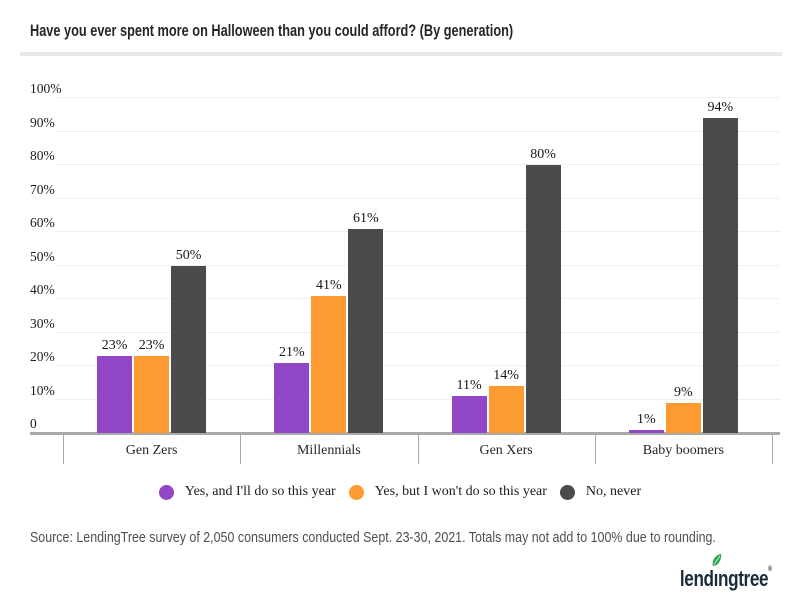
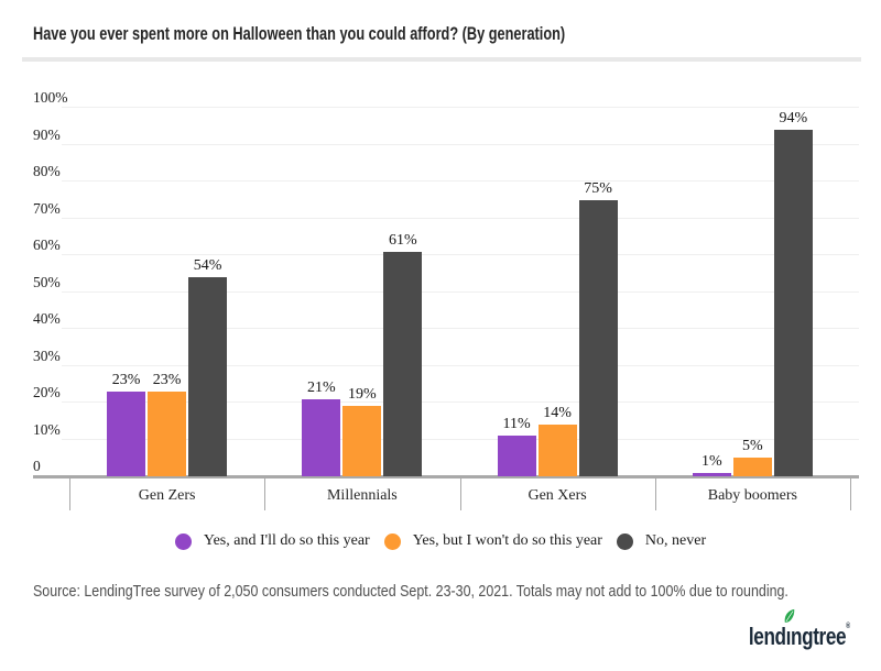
No, never/Gen Zers: 50% -> 54%
Yes, but I won't do so this year/Millennials: 41% -> 19%
No, never/Gen Xers: 80% -> 75%
Yes, but I won't do so this year/Baby boomers: 9% -> 5%
